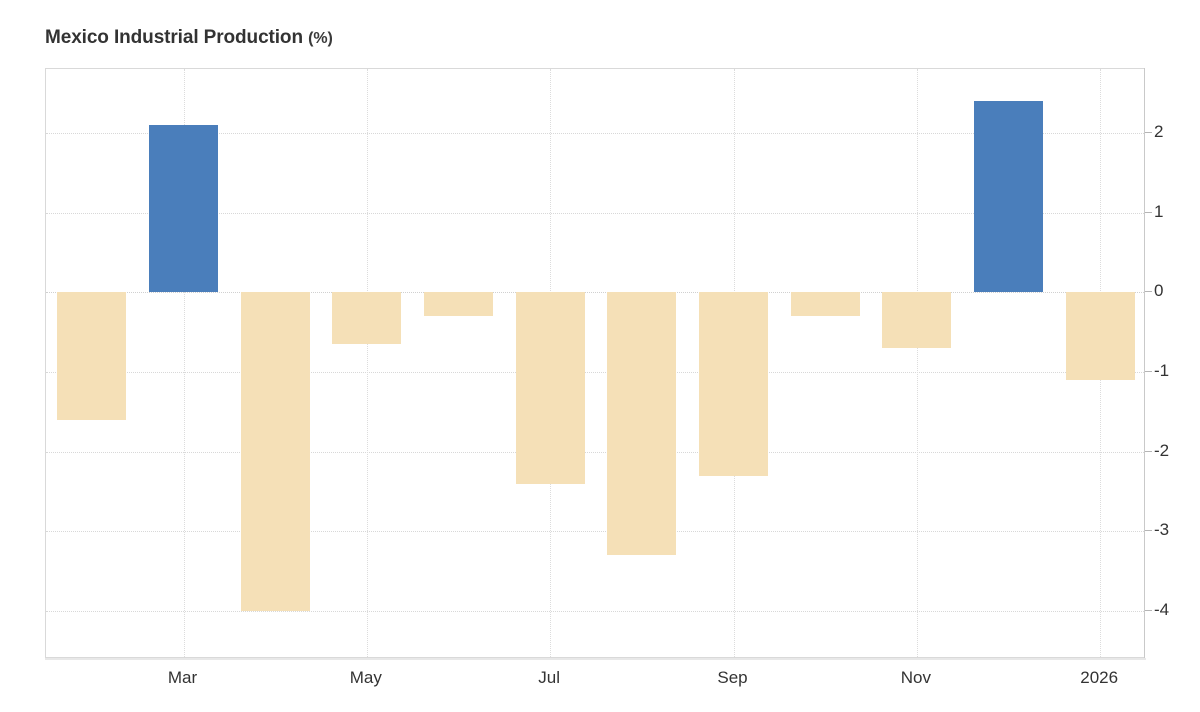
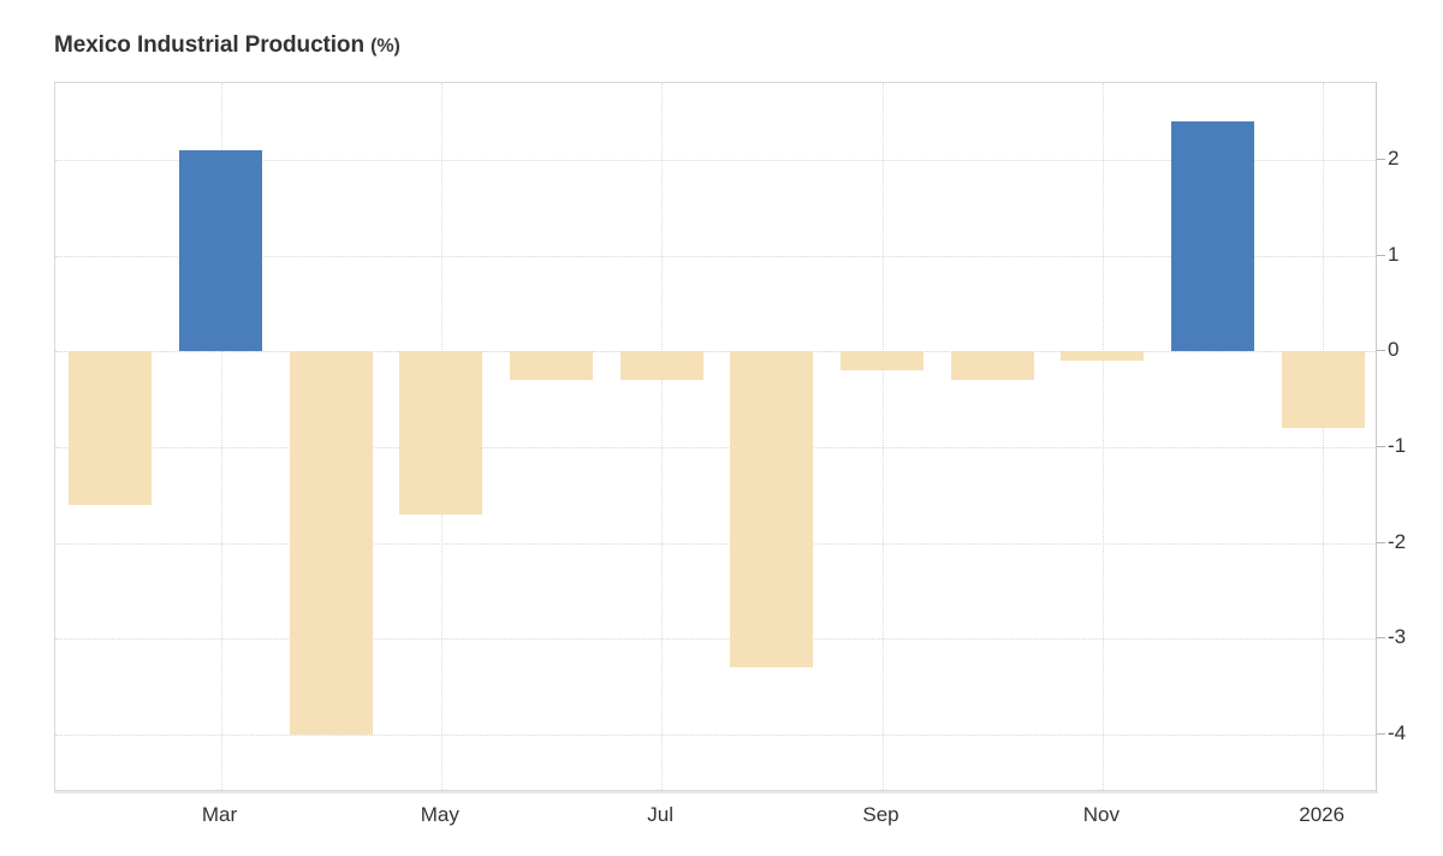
May: -0.7 -> -1.7
Jul: -2.4 -> -0.3
Sep: -2.3 -> -0.2
Nov: -0.7 -> -0.1
2026: -1.1 -> -0.8
